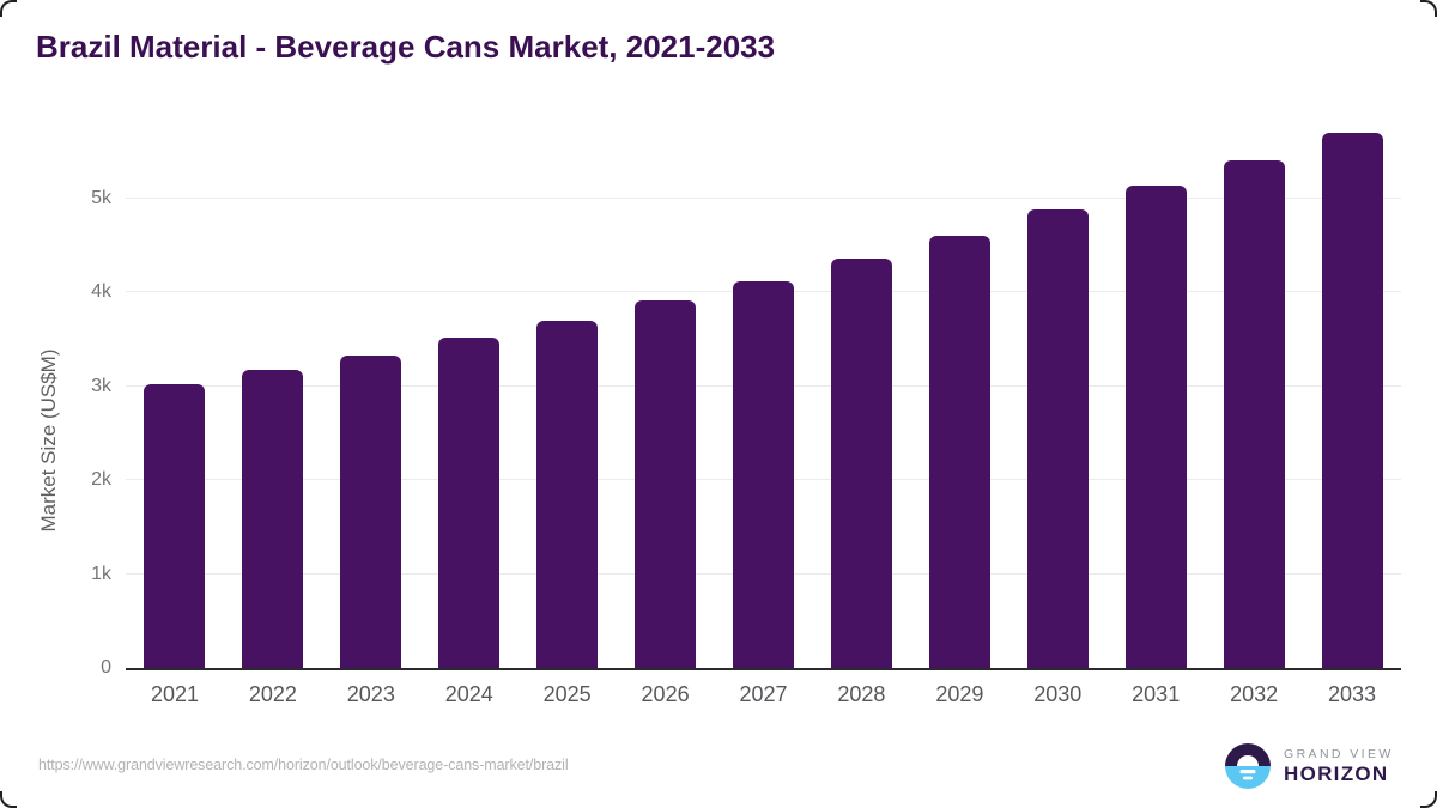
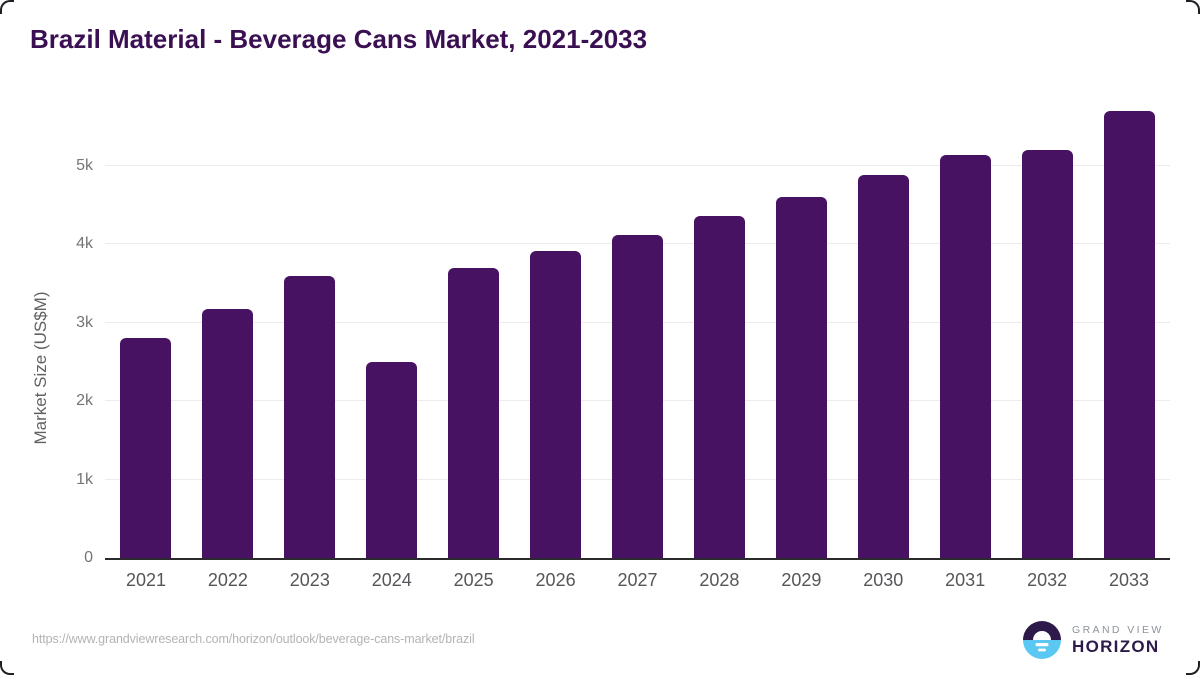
2021: 3.0k -> 2.8k
2023: 3.3k -> 3.6k
2024: 3.5k -> 2.5k
2032: 5.4k -> 5.2k
